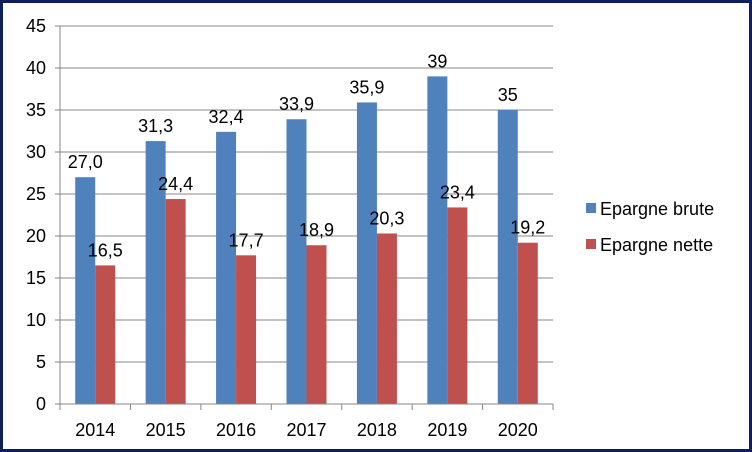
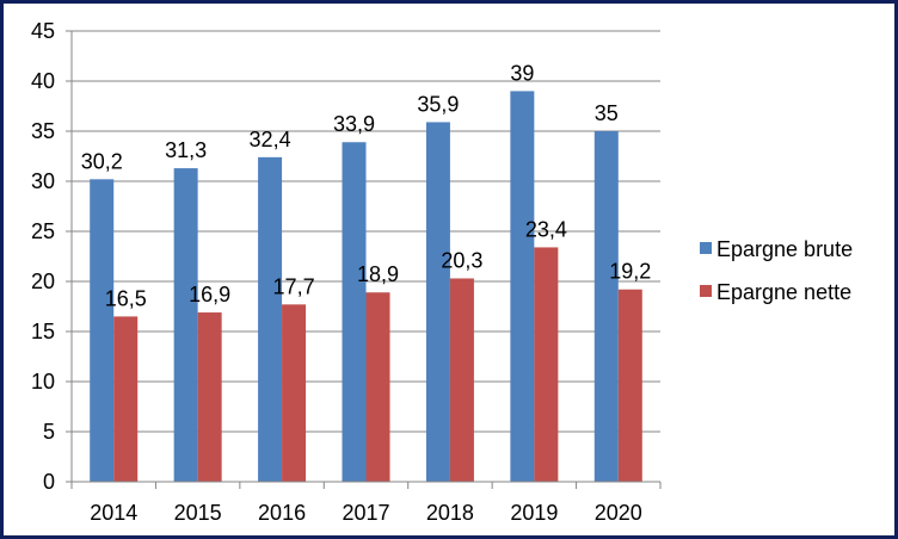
Epargne brute/2014: 27,0 -> 30,2
Epargne nette/2015: 24,4 -> 16,9
